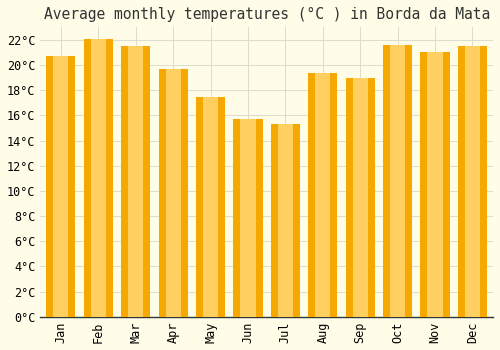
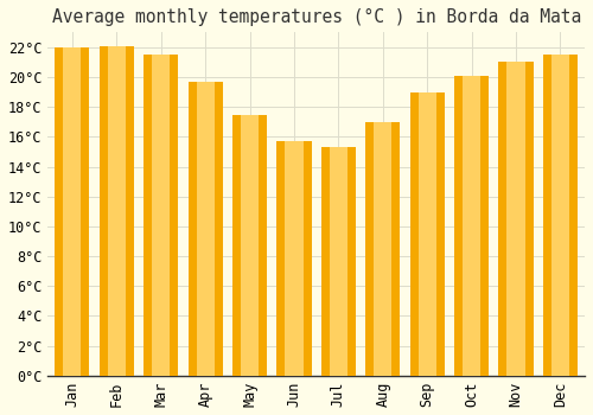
Jan: 20.7°C -> 22.0°C
Aug: 19.4°C -> 17.0°C
Oct: 21.6°C -> 20.1°C
